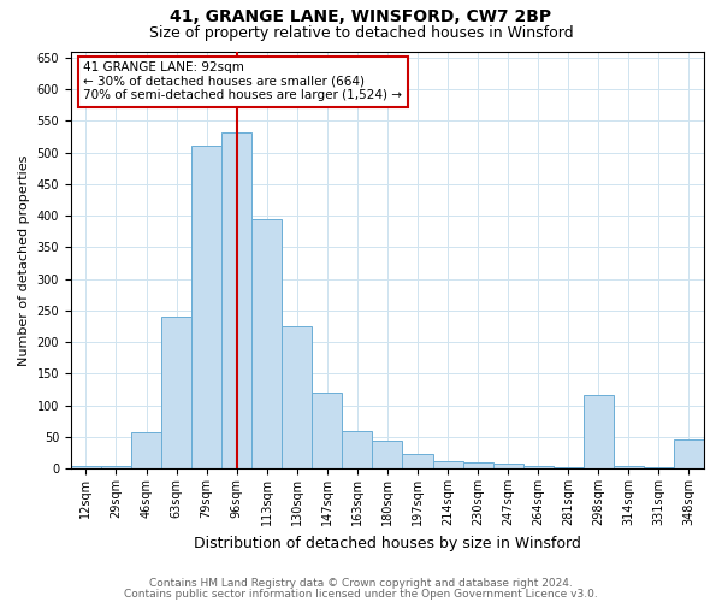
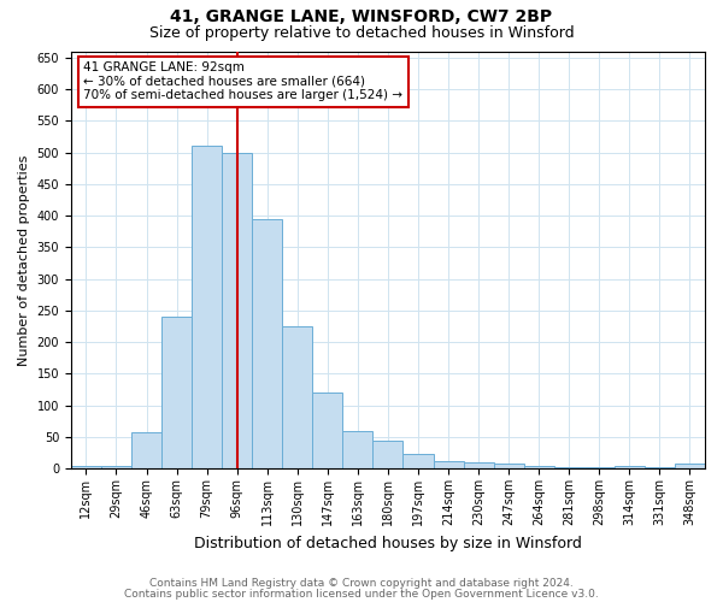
96sqm: 532 -> 500
298sqm: 116 -> 2
348sqm: 46 -> 7
